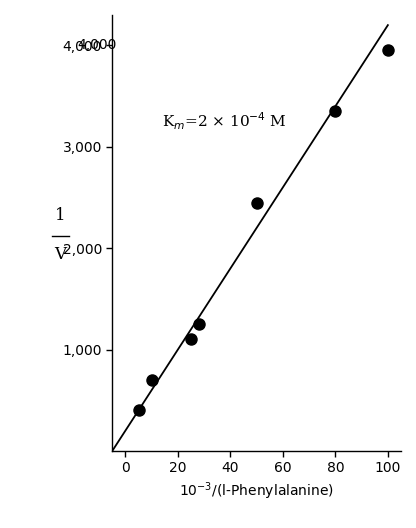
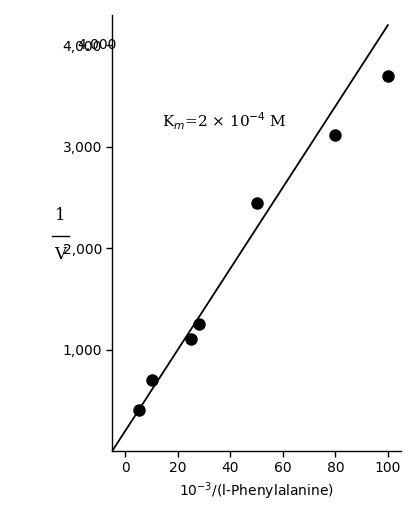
80: 3,350 -> 3,120
100: 3,950 -> 3,700
